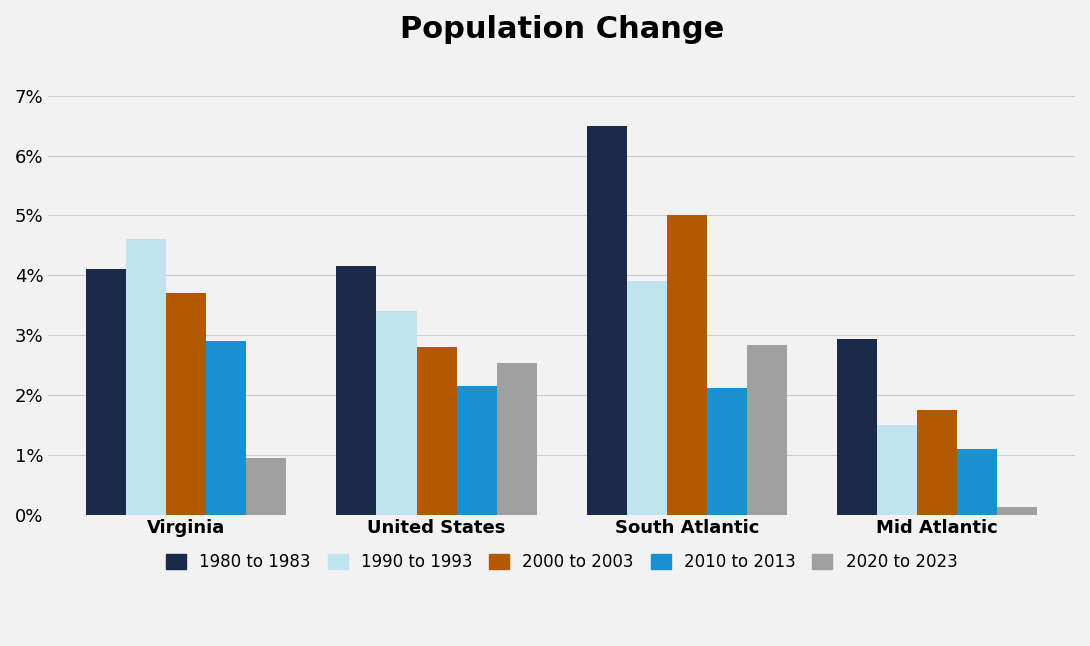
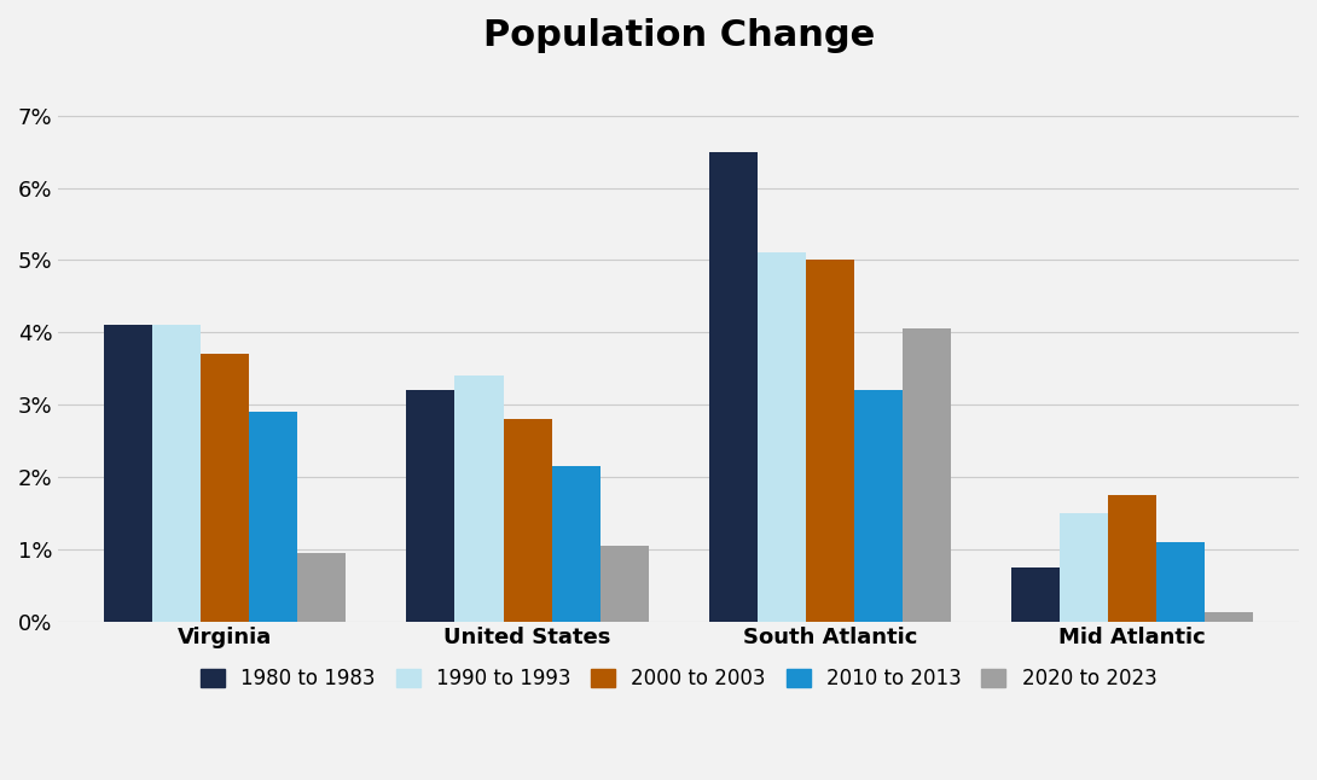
1990 to 1993/Virginia: 4.6% -> 4.1%
1980 to 1983/United States: 4.16% -> 3.20%
2020 to 2023/United States: 2.54% -> 1.05%
1990 to 1993/South Atlantic: 3.9% -> 5.1%
2010 to 2013/South Atlantic: 2.12% -> 3.20%
2020 to 2023/South Atlantic: 2.84% -> 4.05%
1980 to 1983/Mid Atlantic: 2.94% -> 0.75%
